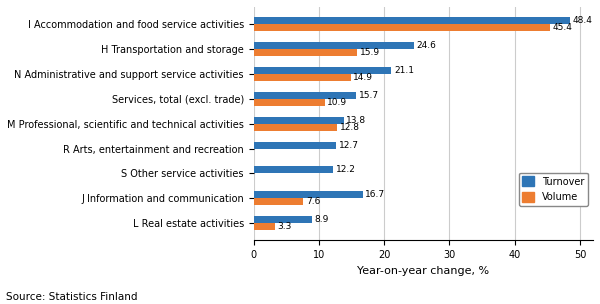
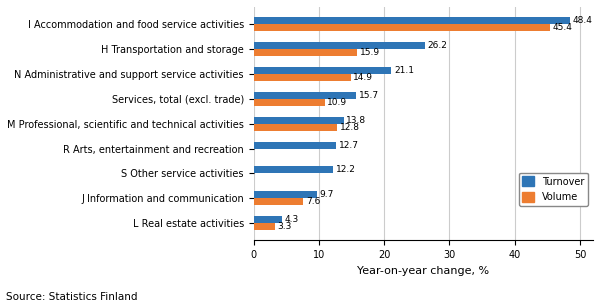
Turnover/H Transportation and storage: 24.6 -> 26.2
Turnover/J Information and communication: 16.7 -> 9.7
Turnover/L Real estate activities: 8.9 -> 4.3
